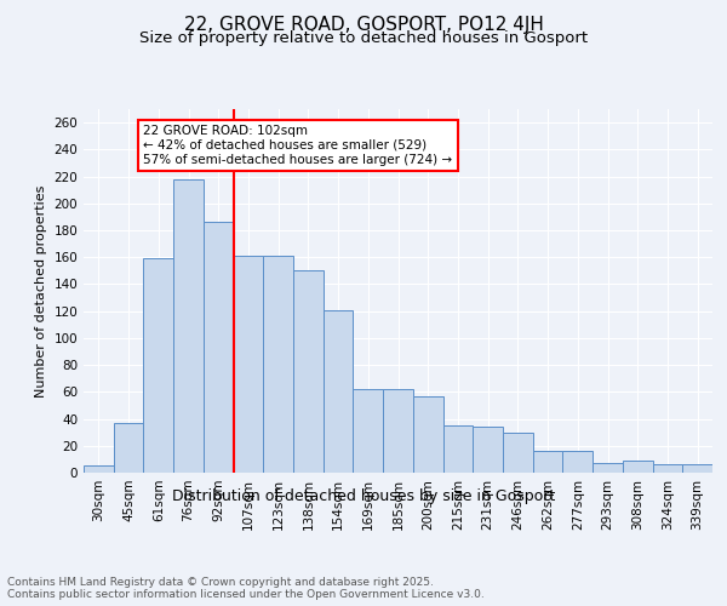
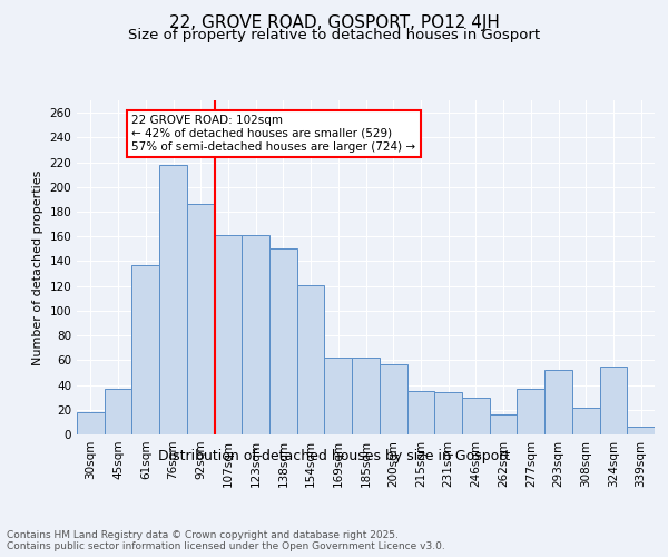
30sqm: 5 -> 18
61sqm: 159 -> 137
277sqm: 16 -> 37
293sqm: 7 -> 52
308sqm: 9 -> 22
324sqm: 6 -> 55
